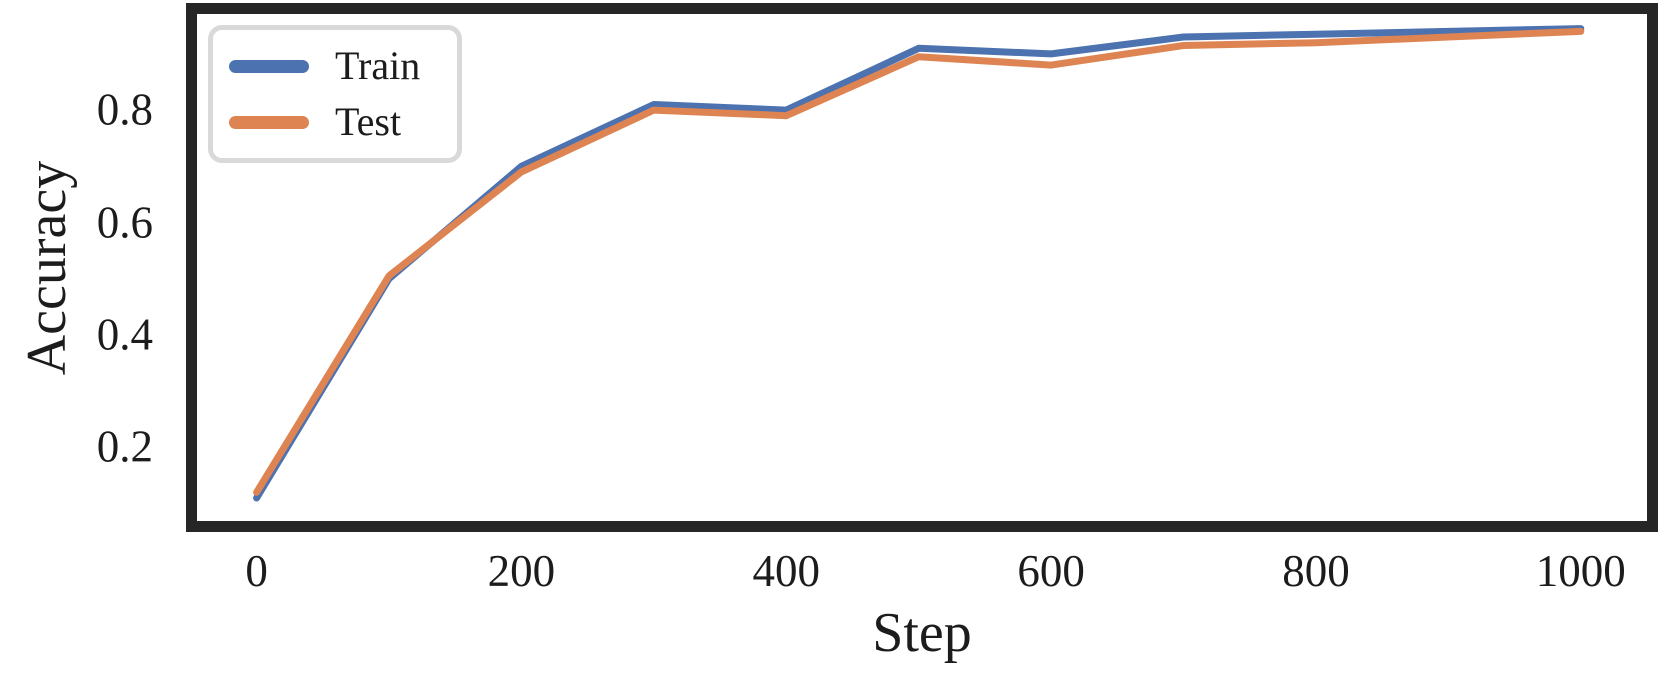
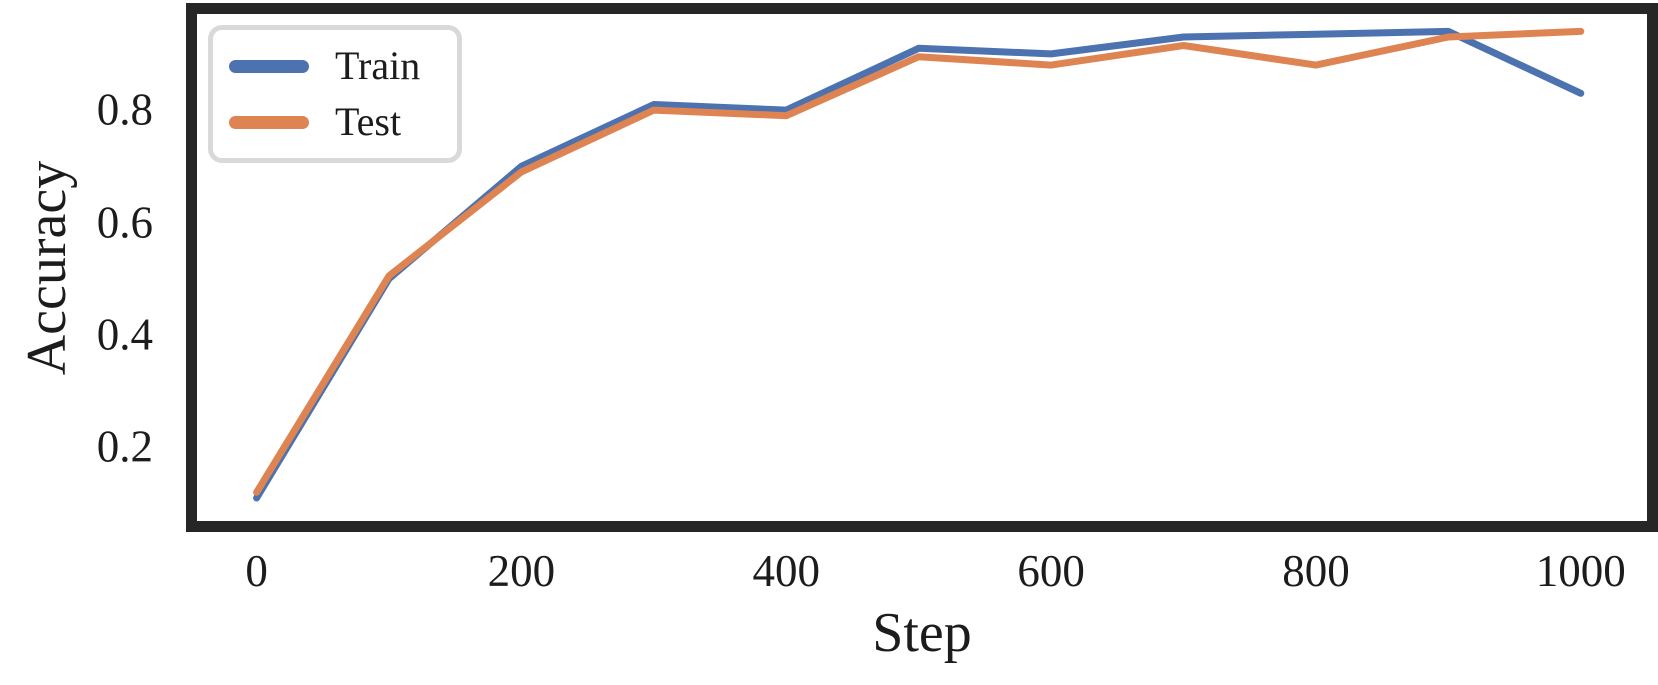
Test/800: 0.92 -> 0.88
Train/1000: 0.94 -> 0.83
